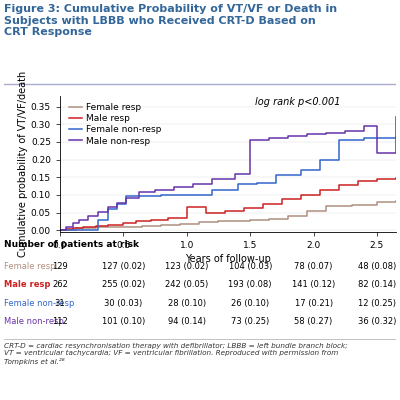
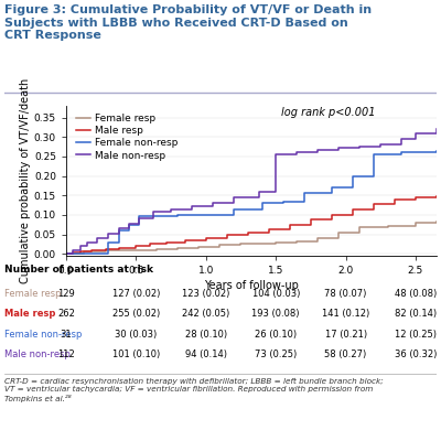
Male resp/1.0: 0.065 -> 0.040
Male non-resp/2.5: 0.220 -> 0.310
